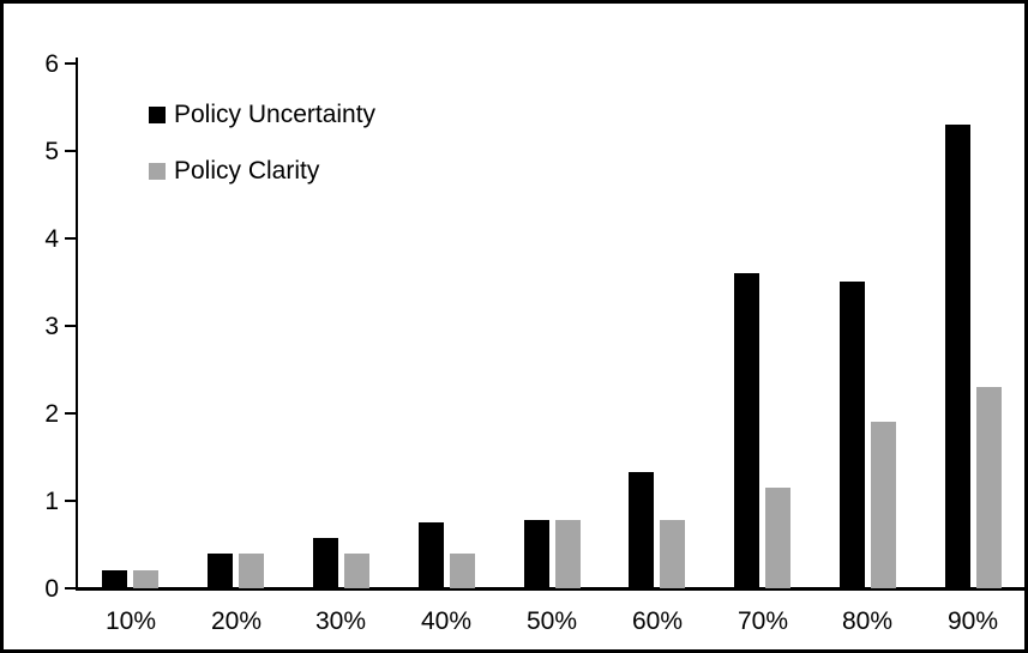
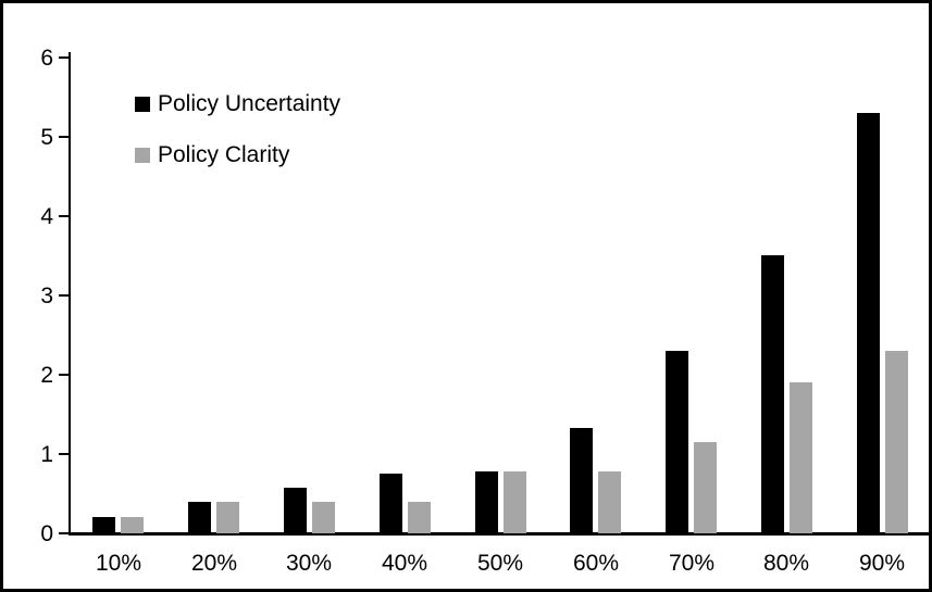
Policy Uncertainty/70%: 3.6 -> 2.3
